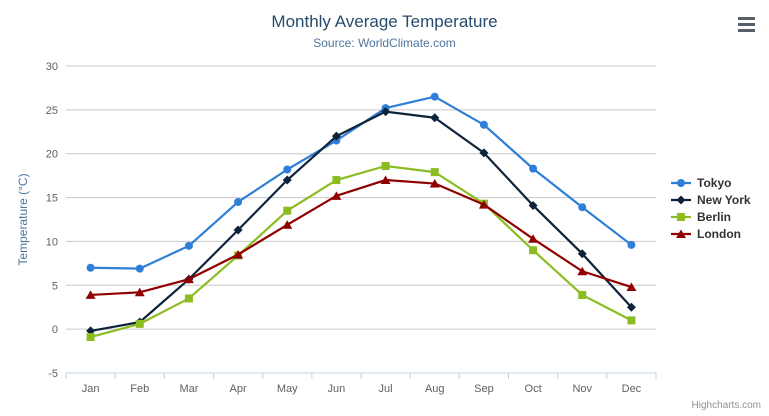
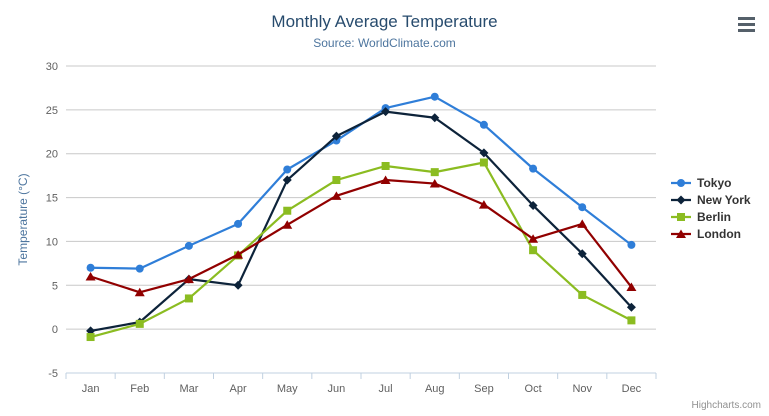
London/Jan: 4 -> 6
Tokyo/Apr: 14 -> 12
New York/Apr: 11 -> 5
Berlin/Sep: 14 -> 19
London/Nov: 7 -> 12
